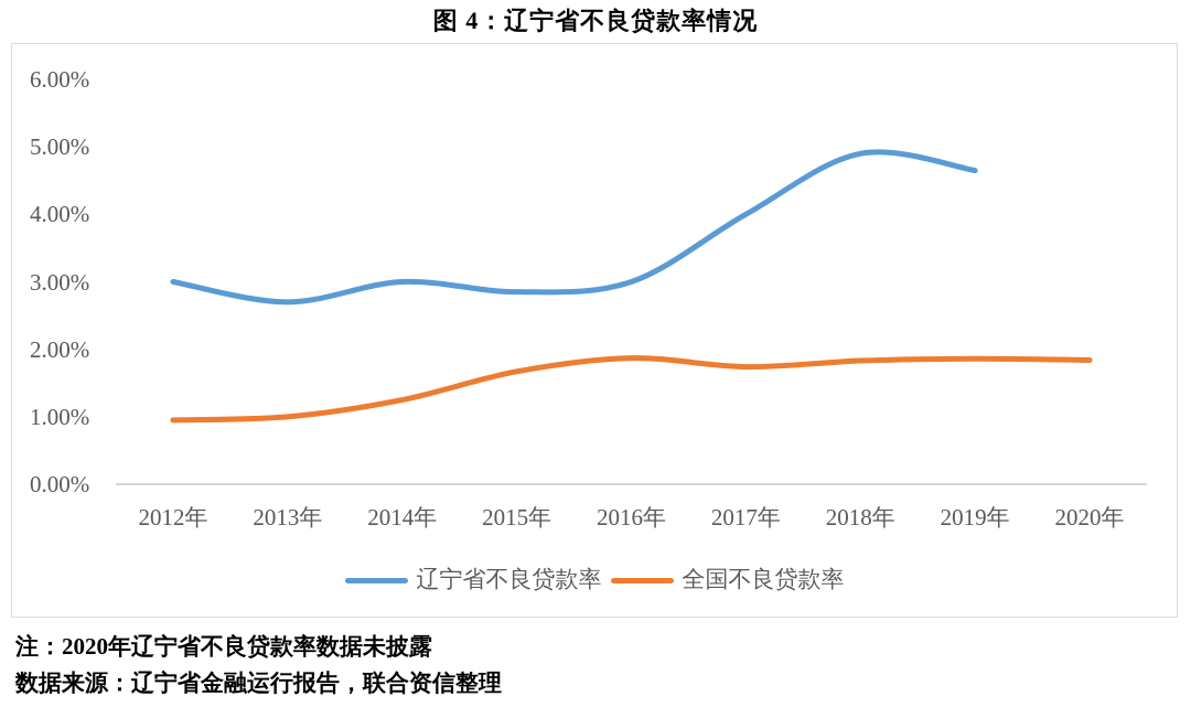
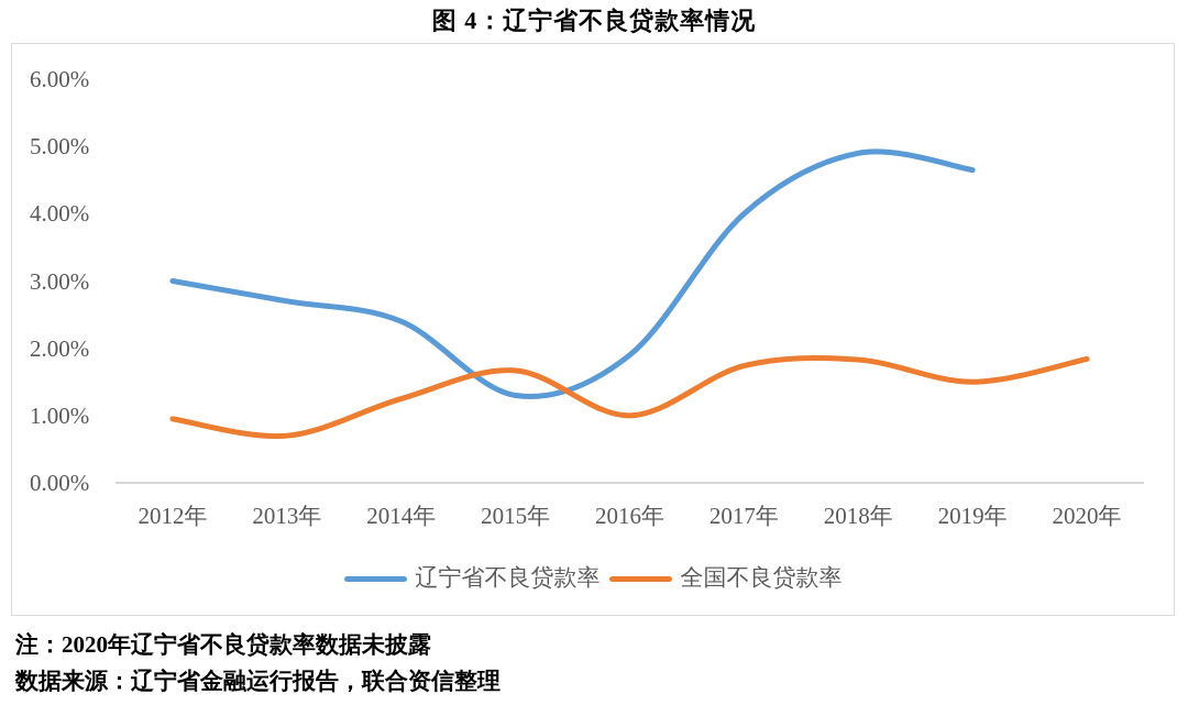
全国不良贷款率/2013年: 1.0% -> 0.7%
辽宁省不良贷款率/2014年: 3.0% -> 2.4%
辽宁省不良贷款率/2015年: 2.9% -> 1.3%
辽宁省不良贷款率/2016年: 3.0% -> 1.9%
全国不良贷款率/2016年: 1.9% -> 1.0%
全国不良贷款率/2019年: 1.9% -> 1.5%
